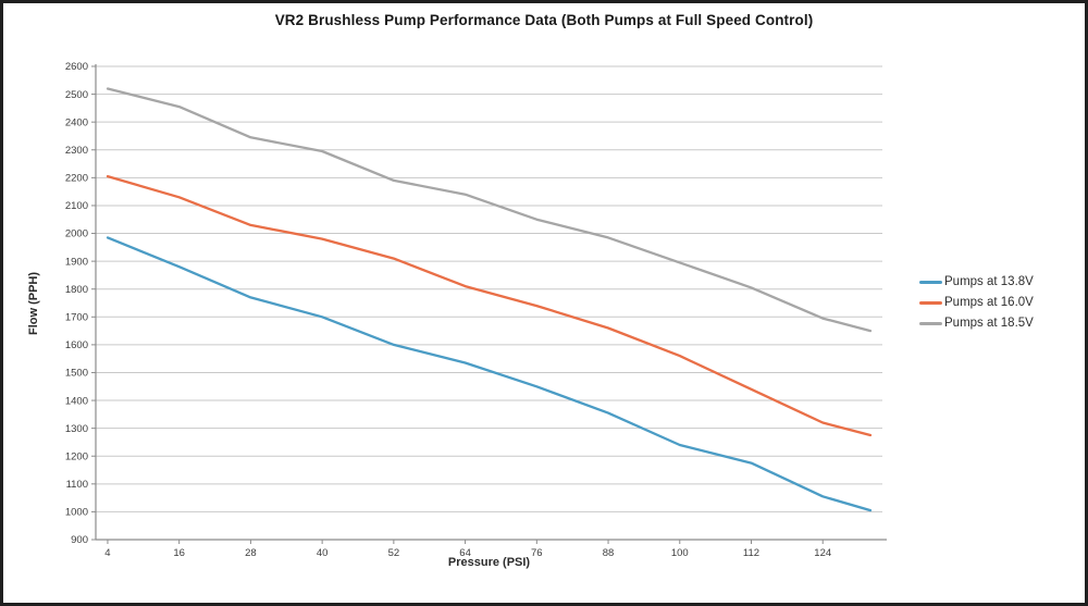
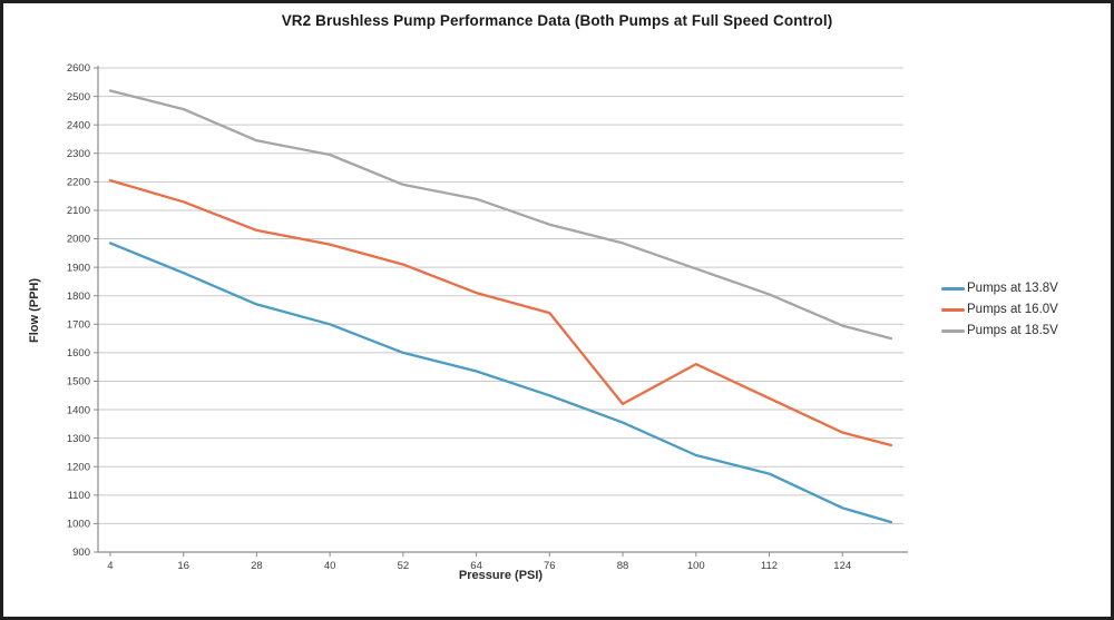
Pumps at 16.0V/88: 1660 -> 1420
